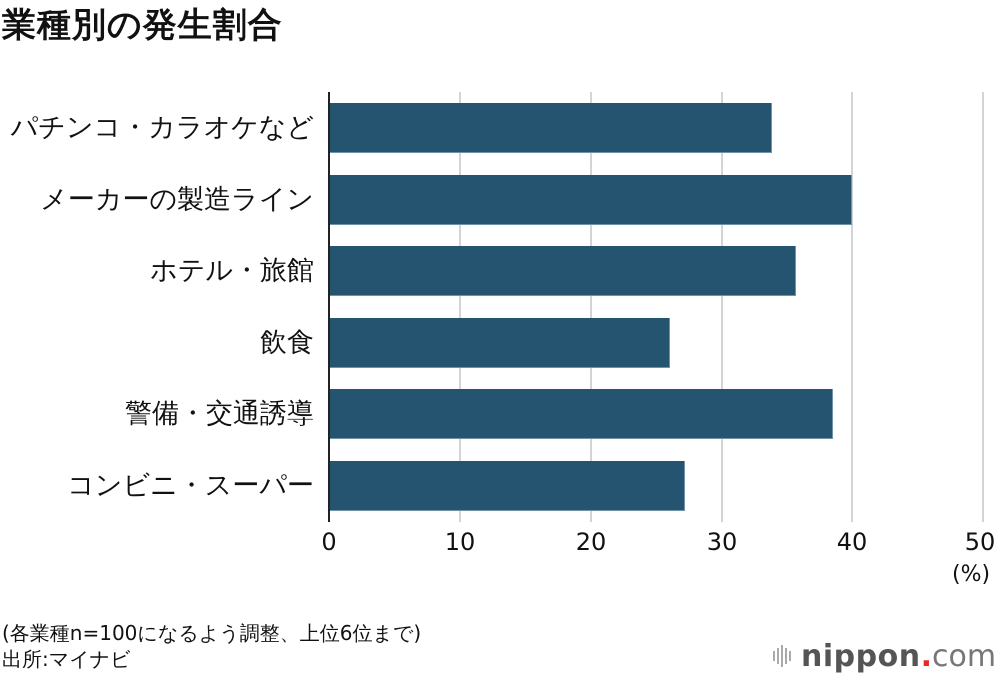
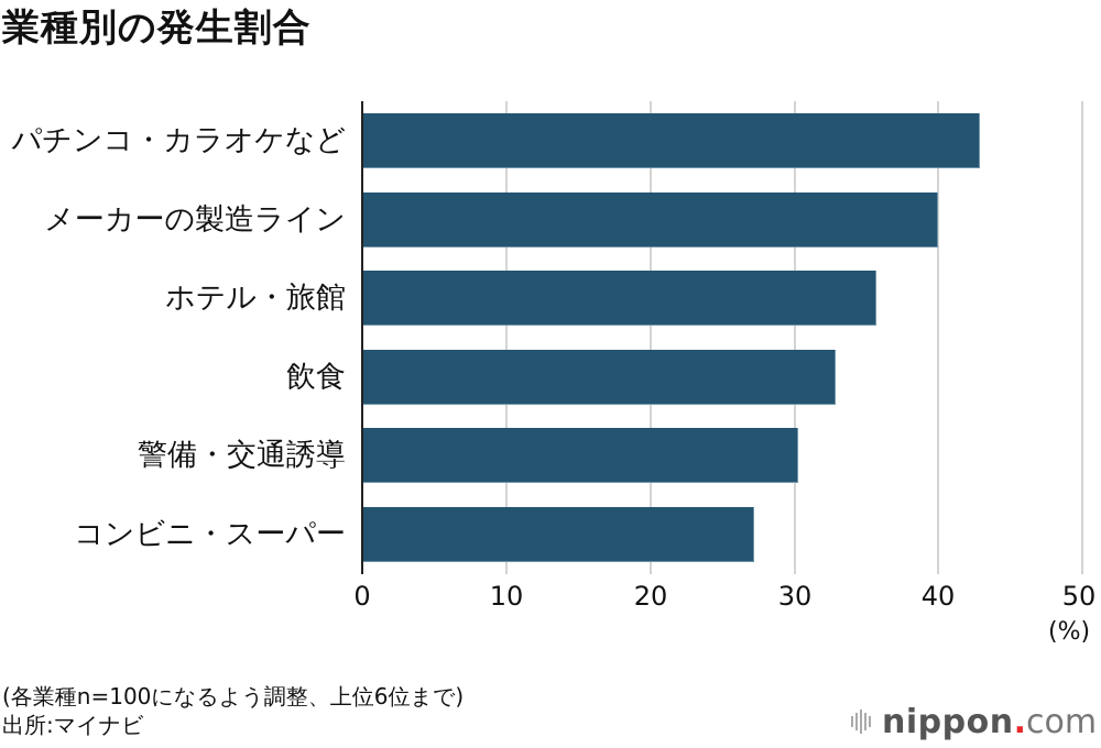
パチンコ・カラオケなど: 33.9 -> 42.9
飲食: 26.1 -> 32.9
警備・交通誘導: 38.5 -> 30.3
